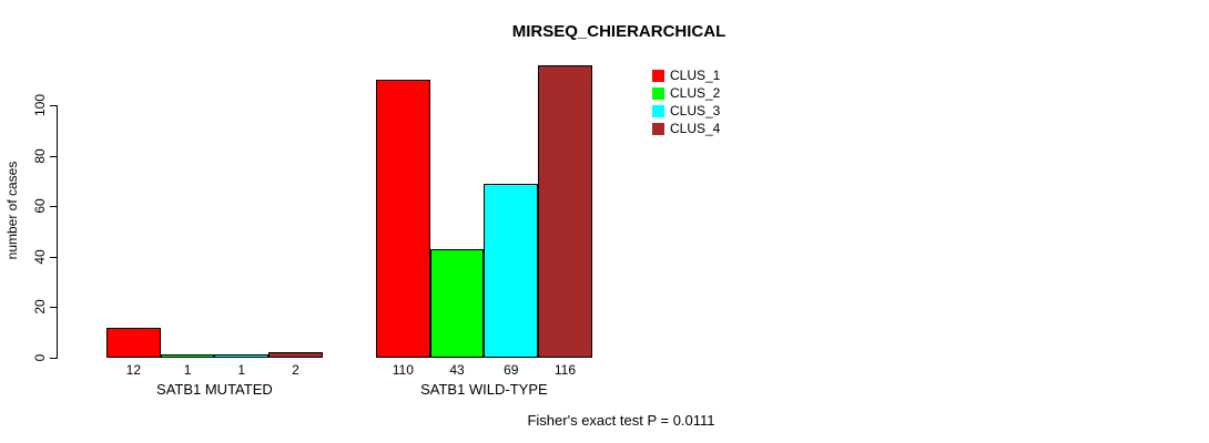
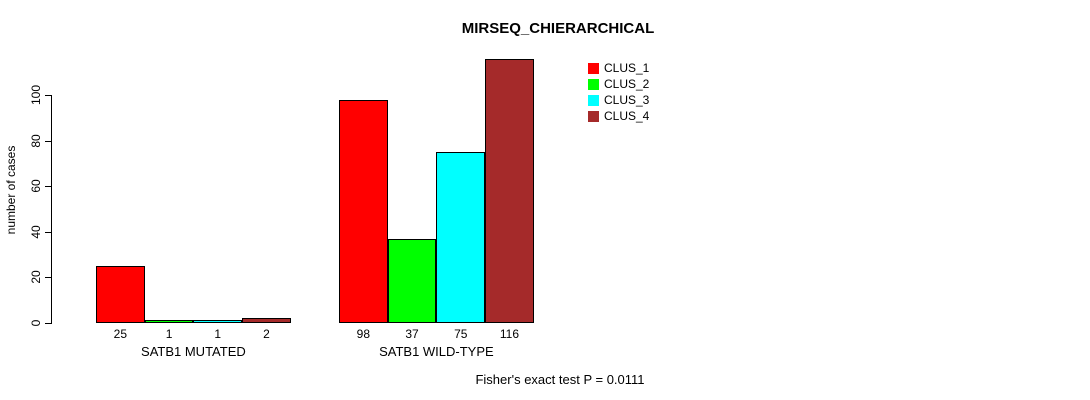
CLUS_1/SATB1 MUTATED: 12 -> 25
CLUS_1/SATB1 WILD-TYPE: 110 -> 98
CLUS_2/SATB1 WILD-TYPE: 43 -> 37
CLUS_3/SATB1 WILD-TYPE: 69 -> 75
